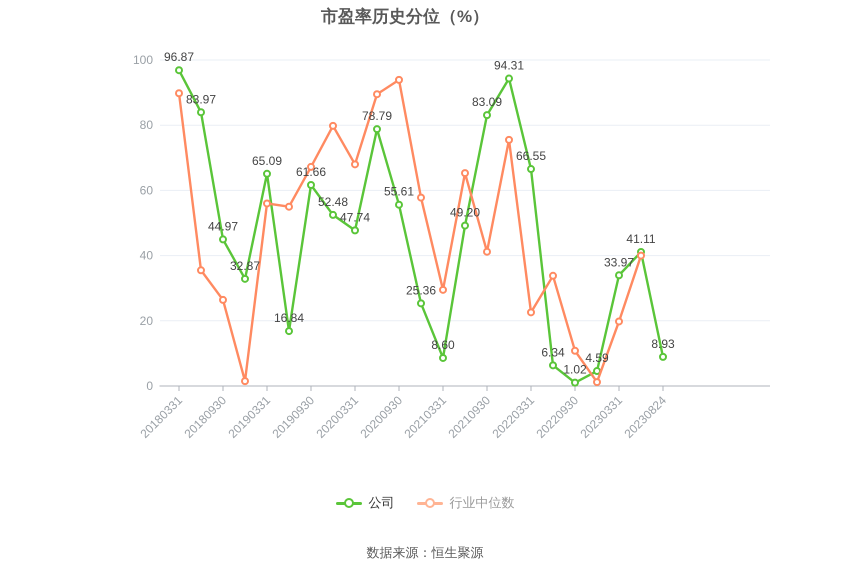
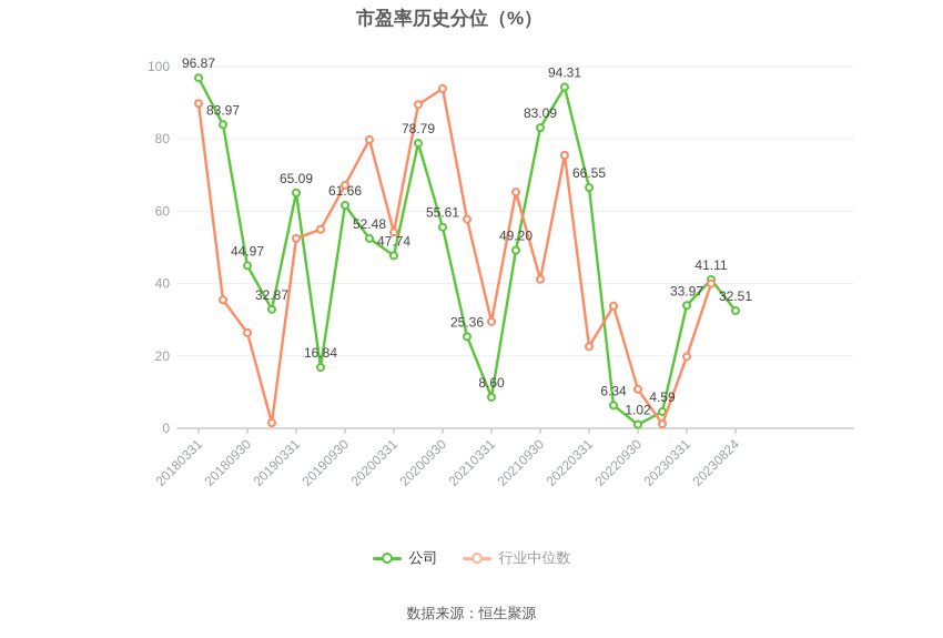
行业中位数/20190331: 56 -> 52
行业中位数/20200331: 68 -> 54
公司/20230824: 8.93 -> 32.51
